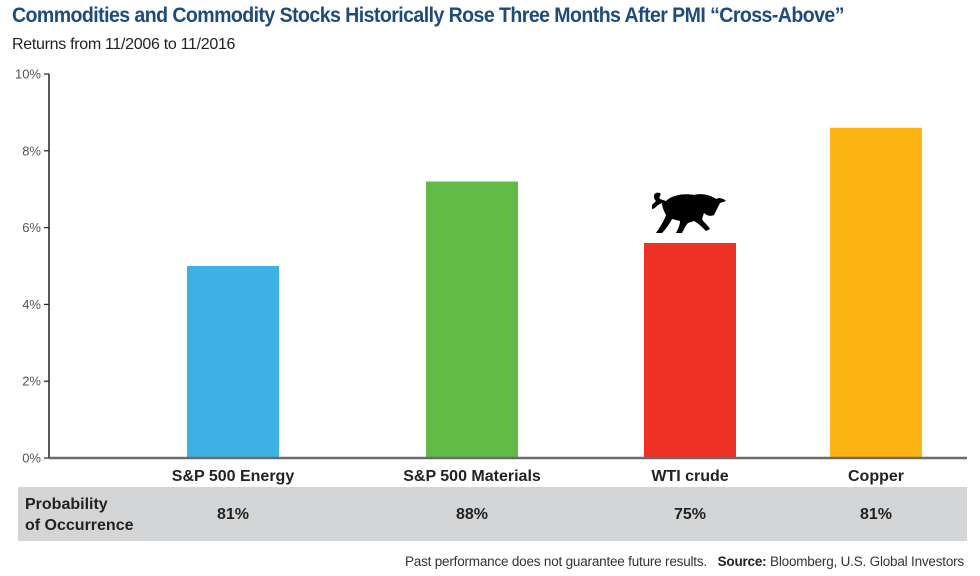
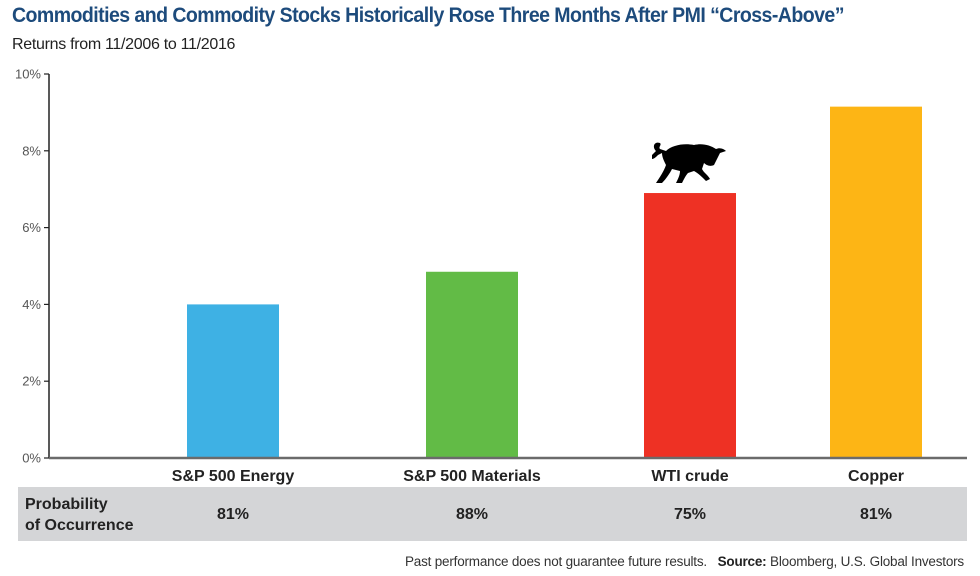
S&P 500 Energy: 5.0% -> 4.0%
S&P 500 Materials: 7.2% -> 4.8%
WTI crude: 5.6% -> 6.9%
Copper: 8.6% -> 9.2%
